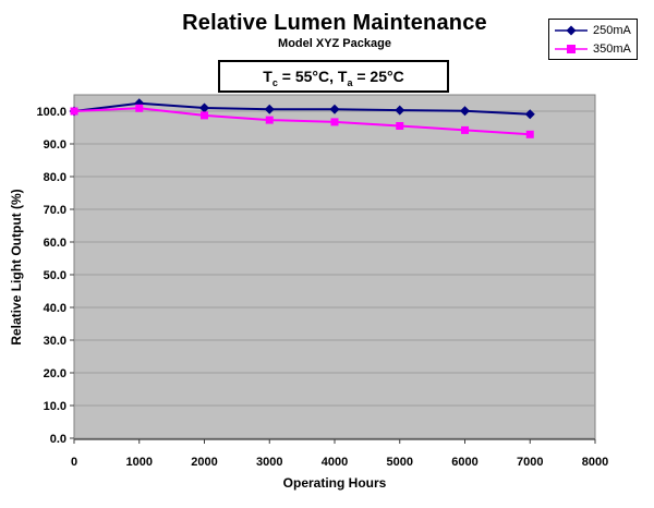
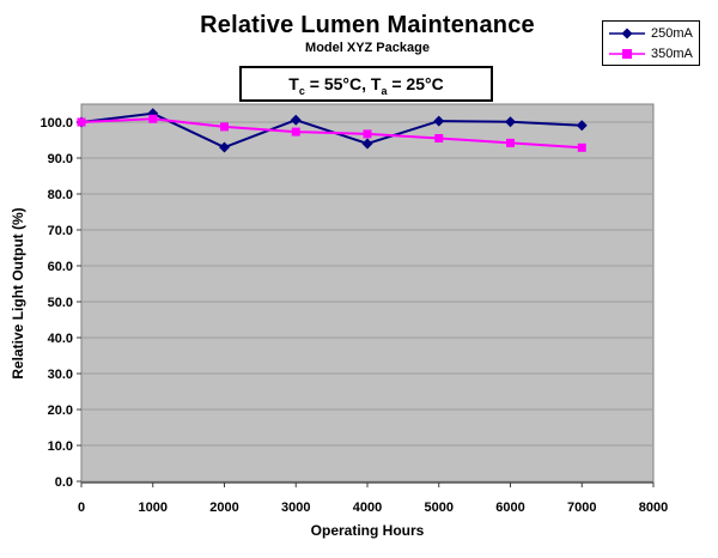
250mA/2000: 101 -> 93
250mA/4000: 101 -> 94
